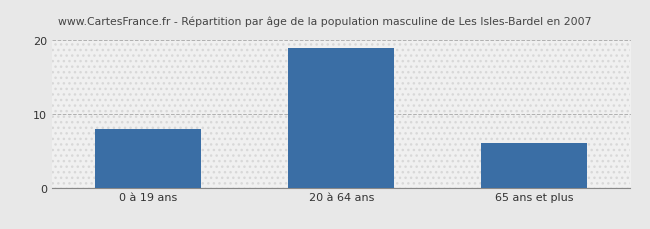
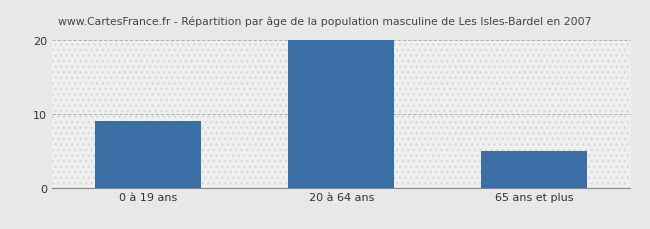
0 à 19 ans: 8 -> 9
20 à 64 ans: 19 -> 20
65 ans et plus: 6 -> 5
